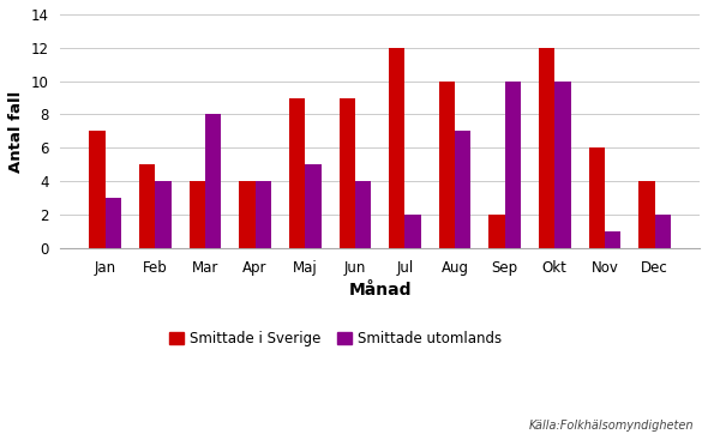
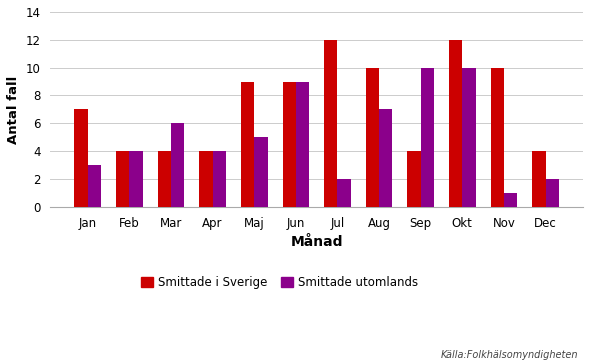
Smittade i Sverige/Feb: 5 -> 4
Smittade utomlands/Mar: 8 -> 6
Smittade utomlands/Jun: 4 -> 9
Smittade i Sverige/Sep: 2 -> 4
Smittade i Sverige/Nov: 6 -> 10
